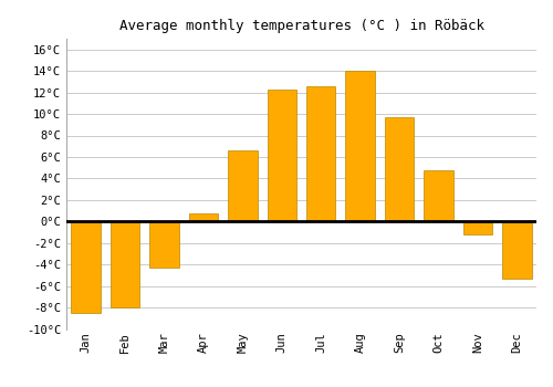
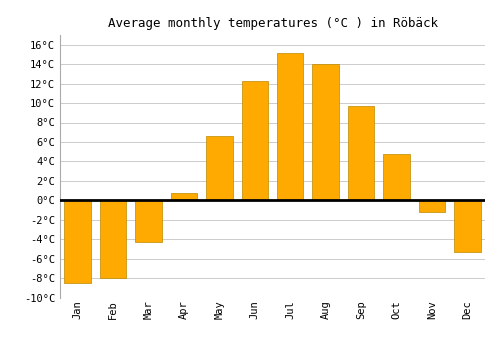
Jul: 12.6°C -> 15.2°C
